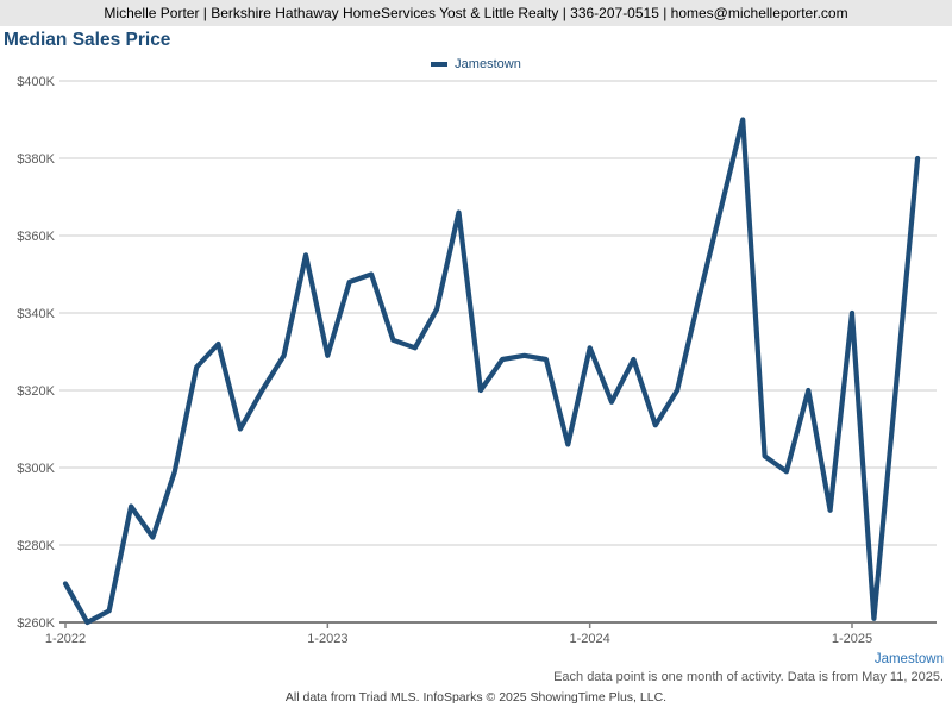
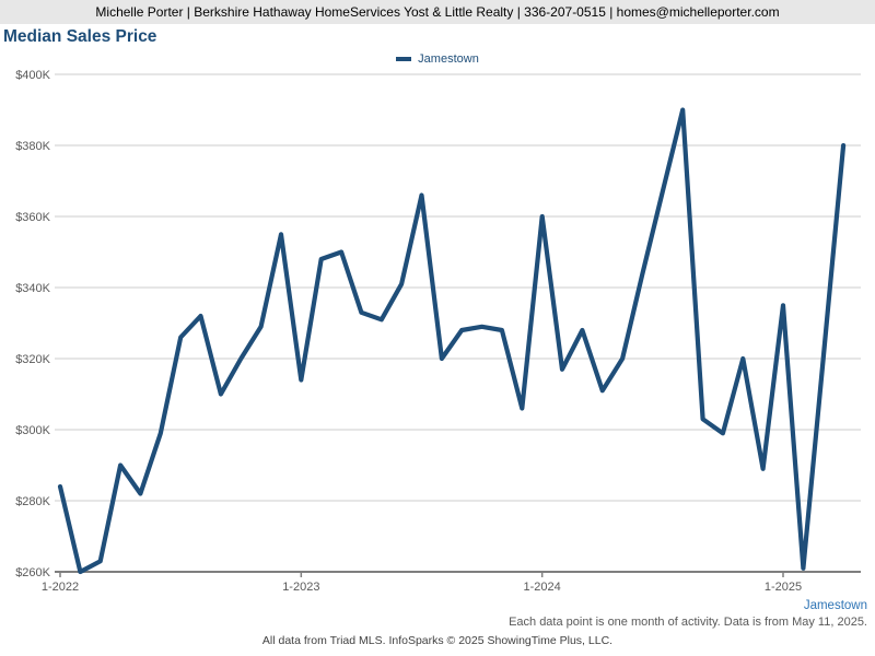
1-2022: $270K -> $284K
1-2023: $329K -> $314K
1-2024: $331K -> $360K
1-2025: $340K -> $335K
